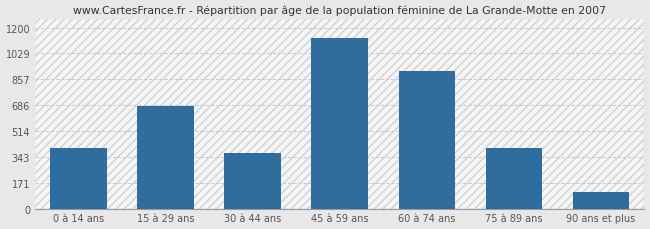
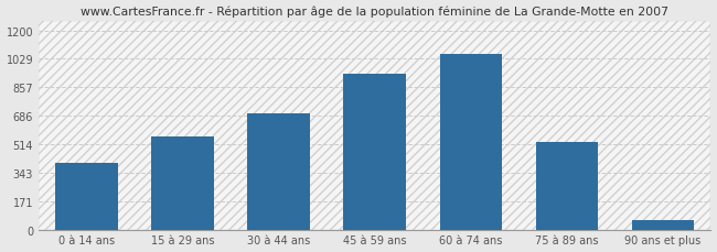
15 à 29 ans: 680 -> 560
30 à 44 ans: 370 -> 700
45 à 59 ans: 1130 -> 940
60 à 74 ans: 910 -> 1060
75 à 89 ans: 400 -> 530
90 ans et plus: 110 -> 60
